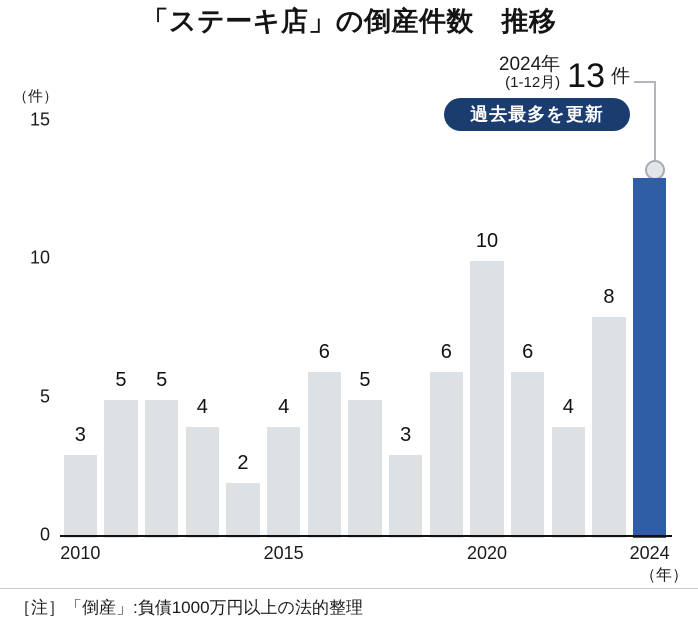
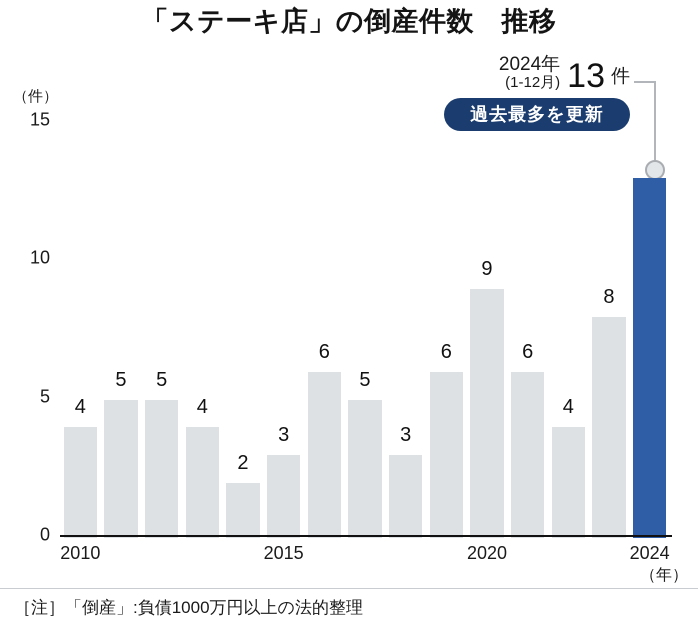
2010: 3 -> 4
2015: 4 -> 3
2020: 10 -> 9
